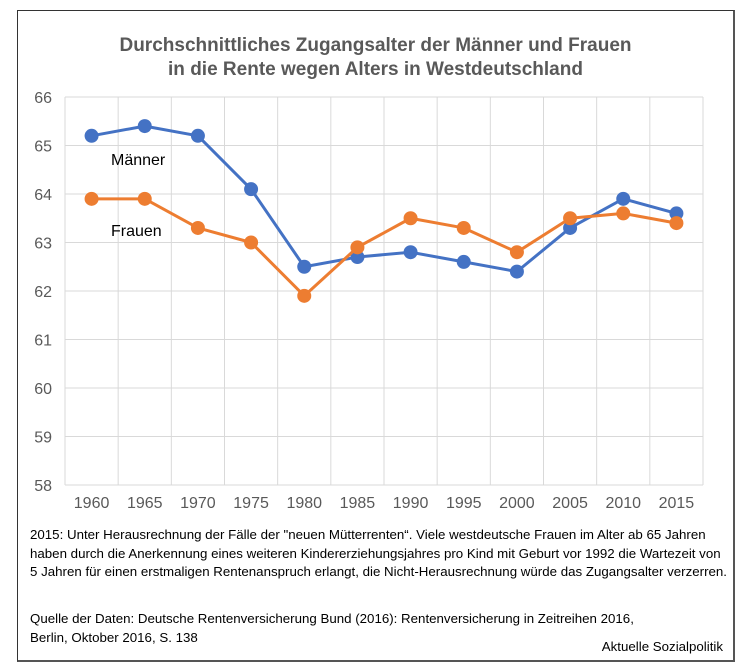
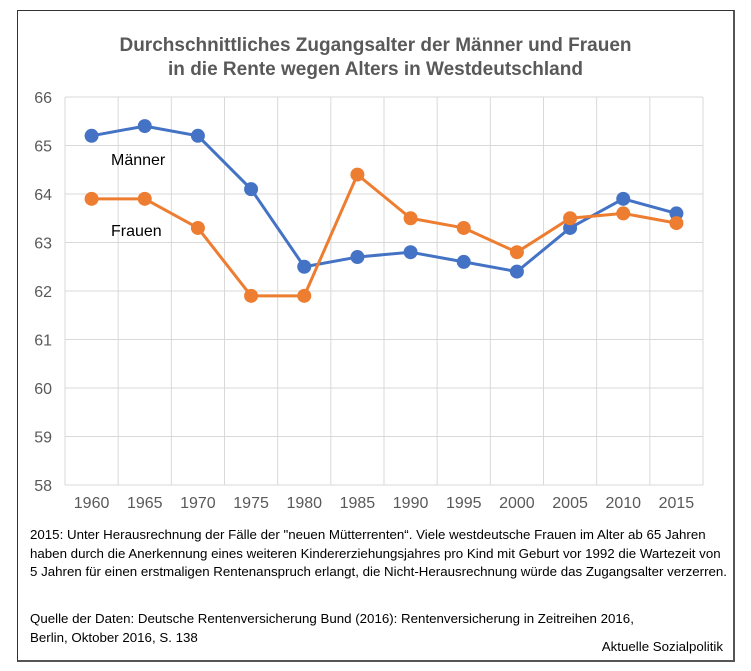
Frauen/1975: 63.0 -> 61.9
Frauen/1985: 62.9 -> 64.4
